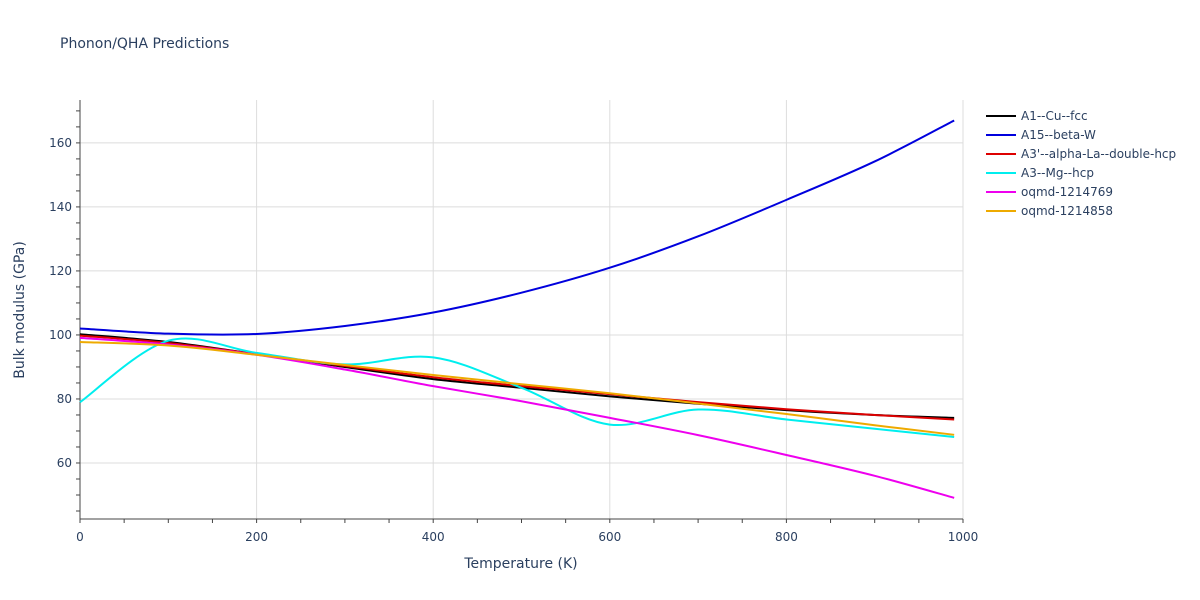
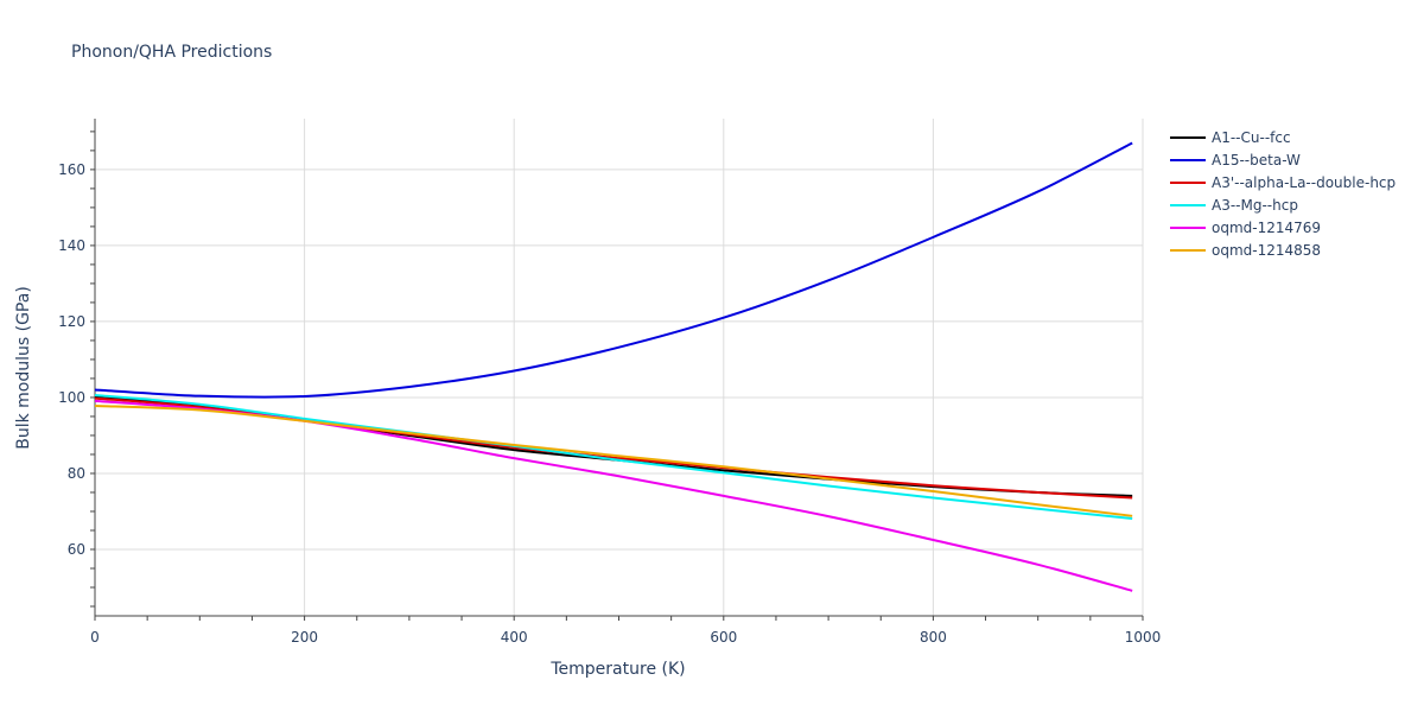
A3--Mg--hcp/0: 79 -> 101
A3--Mg--hcp/400: 93 -> 87
A3--Mg--hcp/600: 72 -> 80
